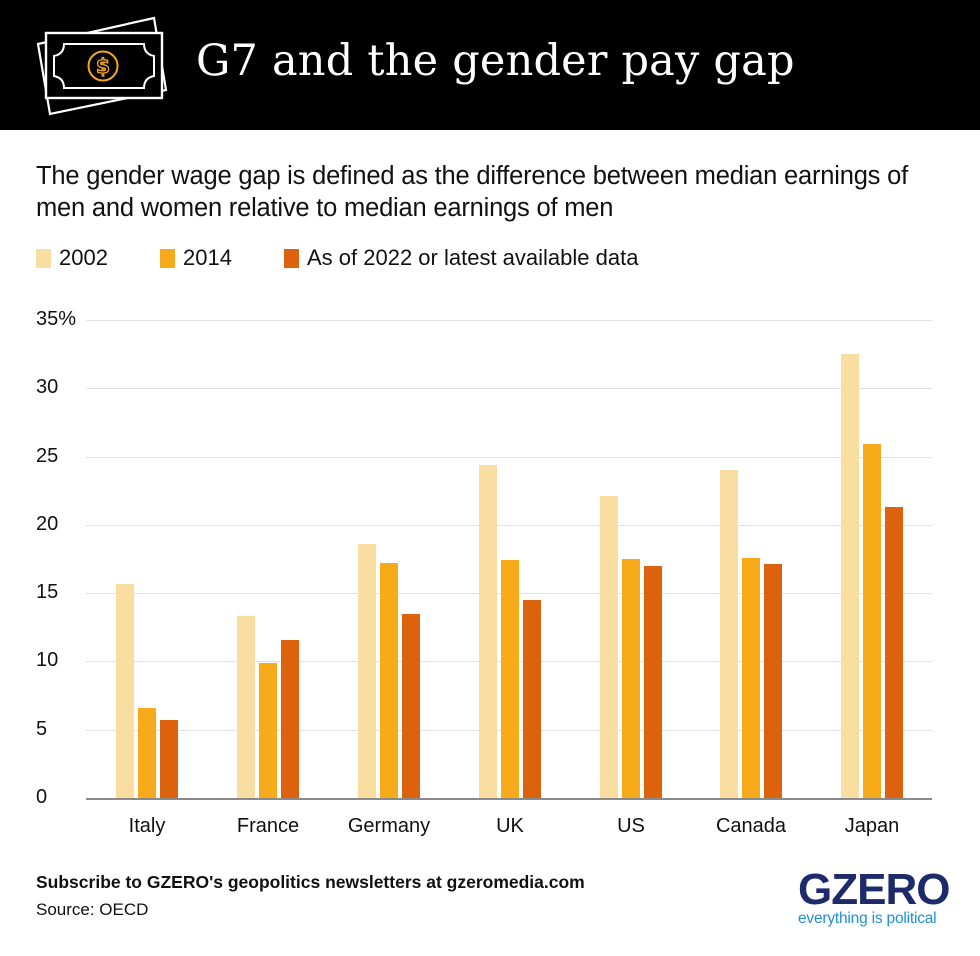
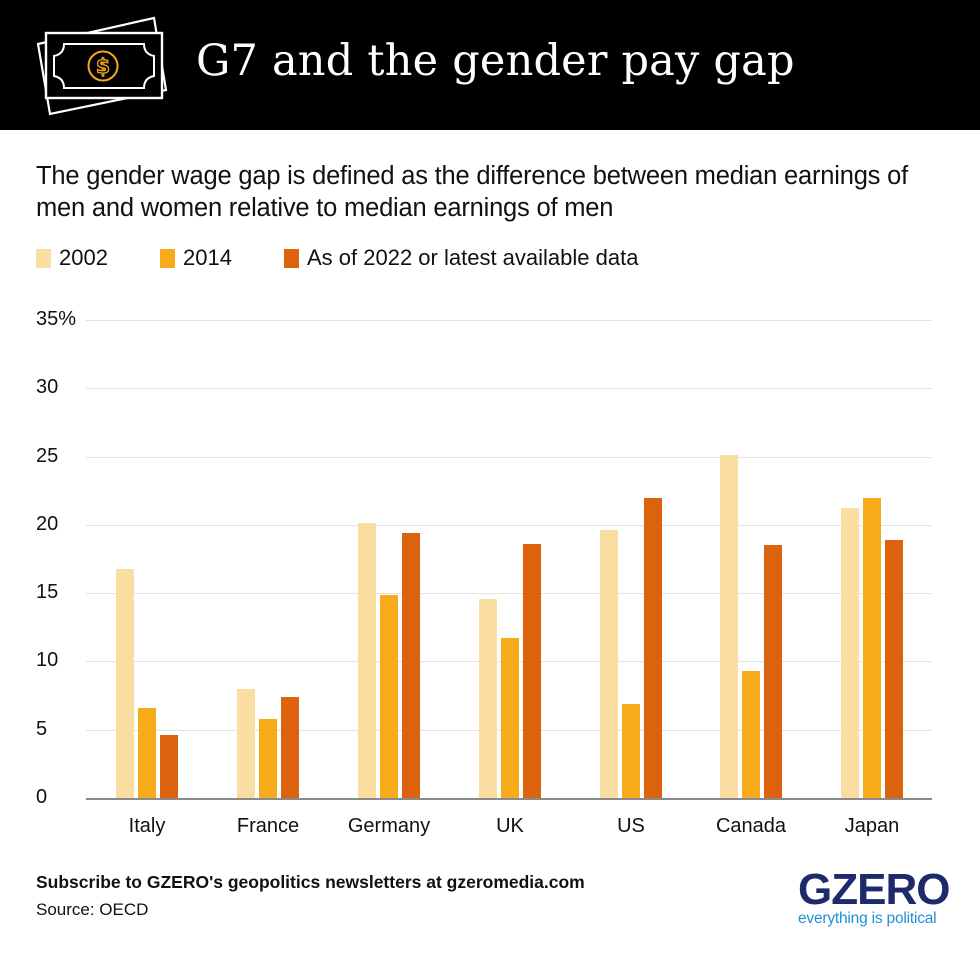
2002/Italy: 15.7% -> 16.8%
As of 2022 or latest available data/Italy: 5.7% -> 4.6%
2002/France: 13.3% -> 8.0%
2014/France: 9.9% -> 5.8%
As of 2022 or latest available data/France: 11.6% -> 7.4%
2002/Germany: 18.6% -> 20.1%
2014/Germany: 17.2% -> 14.9%
As of 2022 or latest available data/Germany: 13.5% -> 19.4%
2002/UK: 24.4% -> 14.6%
2014/UK: 17.4% -> 11.7%
As of 2022 or latest available data/UK: 14.5% -> 18.6%
2002/US: 22.1% -> 19.6%
2014/US: 17.5% -> 6.9%
As of 2022 or latest available data/US: 17.0% -> 22.0%
2002/Canada: 24.0% -> 25.1%
2014/Canada: 17.6% -> 9.3%
As of 2022 or latest available data/Canada: 17.1% -> 18.5%
2002/Japan: 32.5% -> 21.2%
2014/Japan: 25.9% -> 22.0%
As of 2022 or latest available data/Japan: 21.3% -> 18.9%
